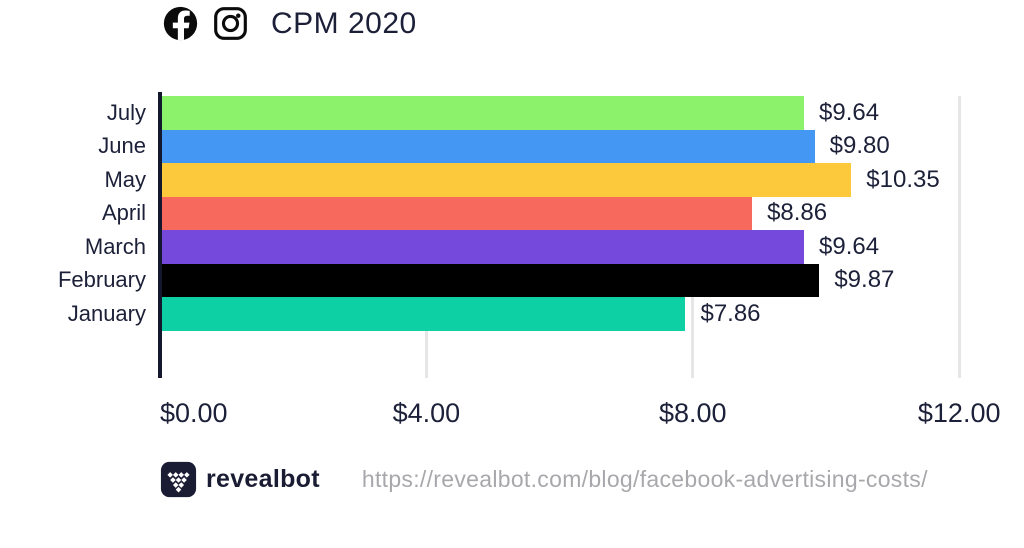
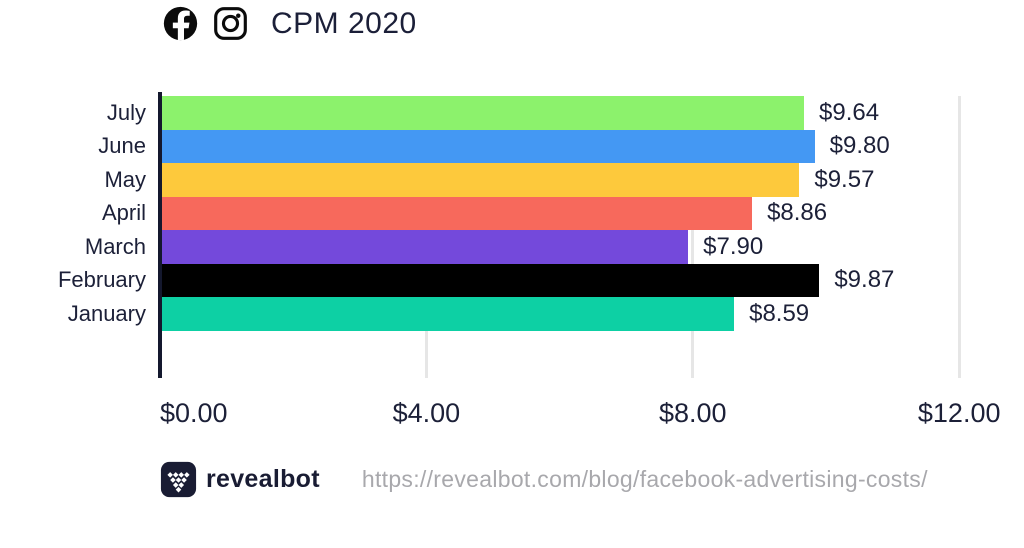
May: $10.35 -> $9.57
March: $9.64 -> $7.90
January: $7.86 -> $8.59
